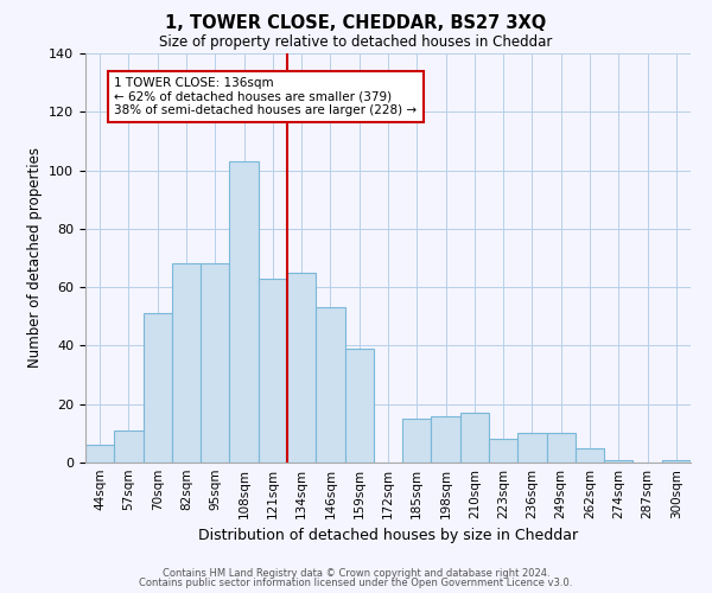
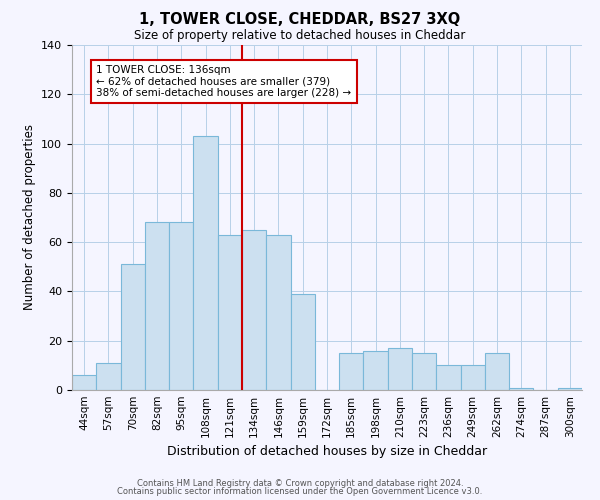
146sqm: 53 -> 63
223sqm: 8 -> 15
262sqm: 5 -> 15
